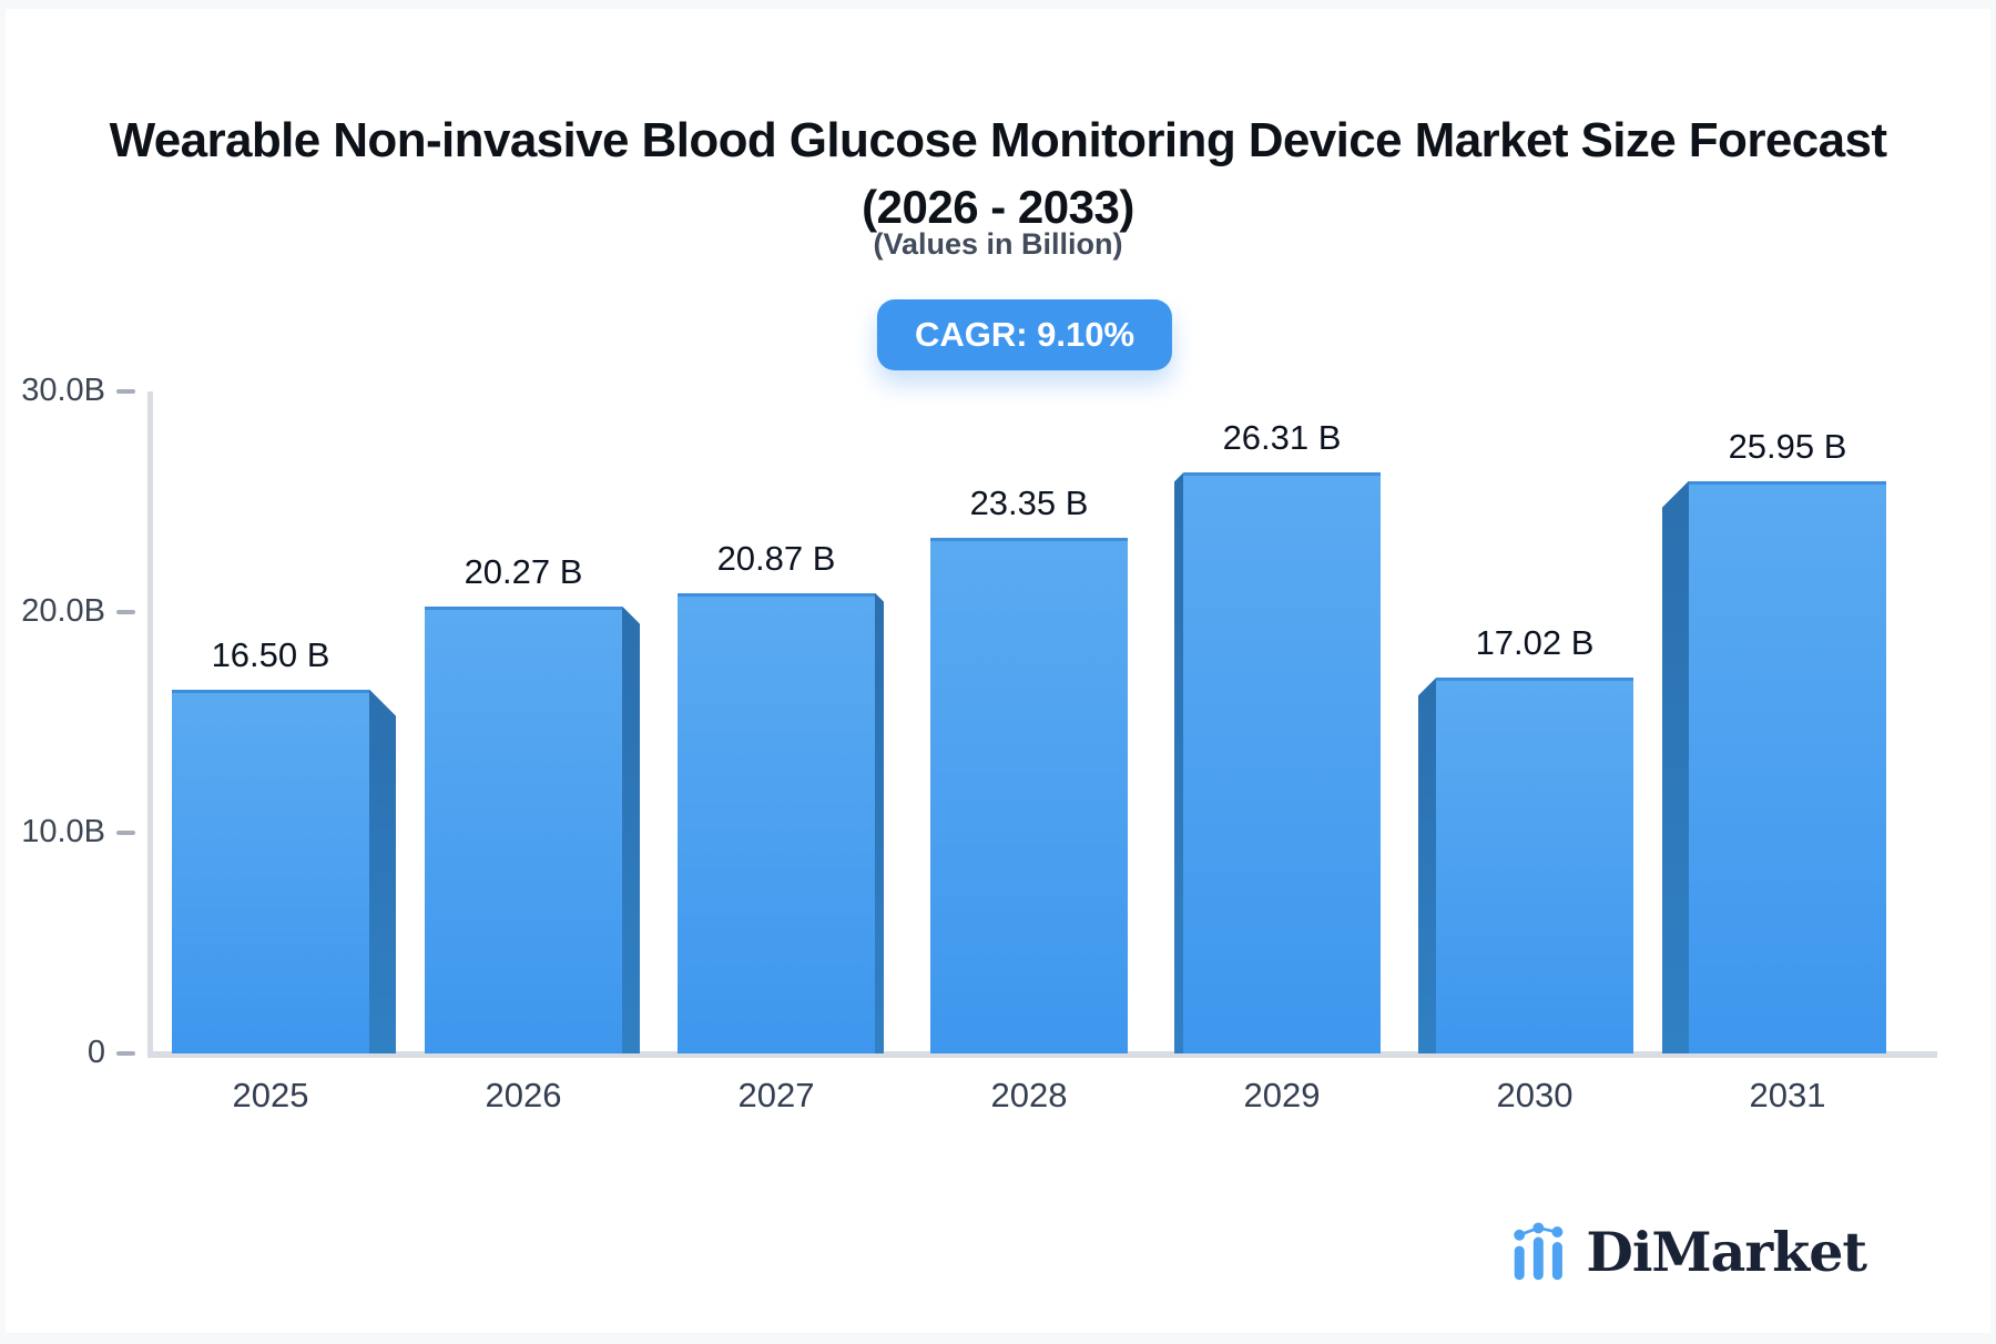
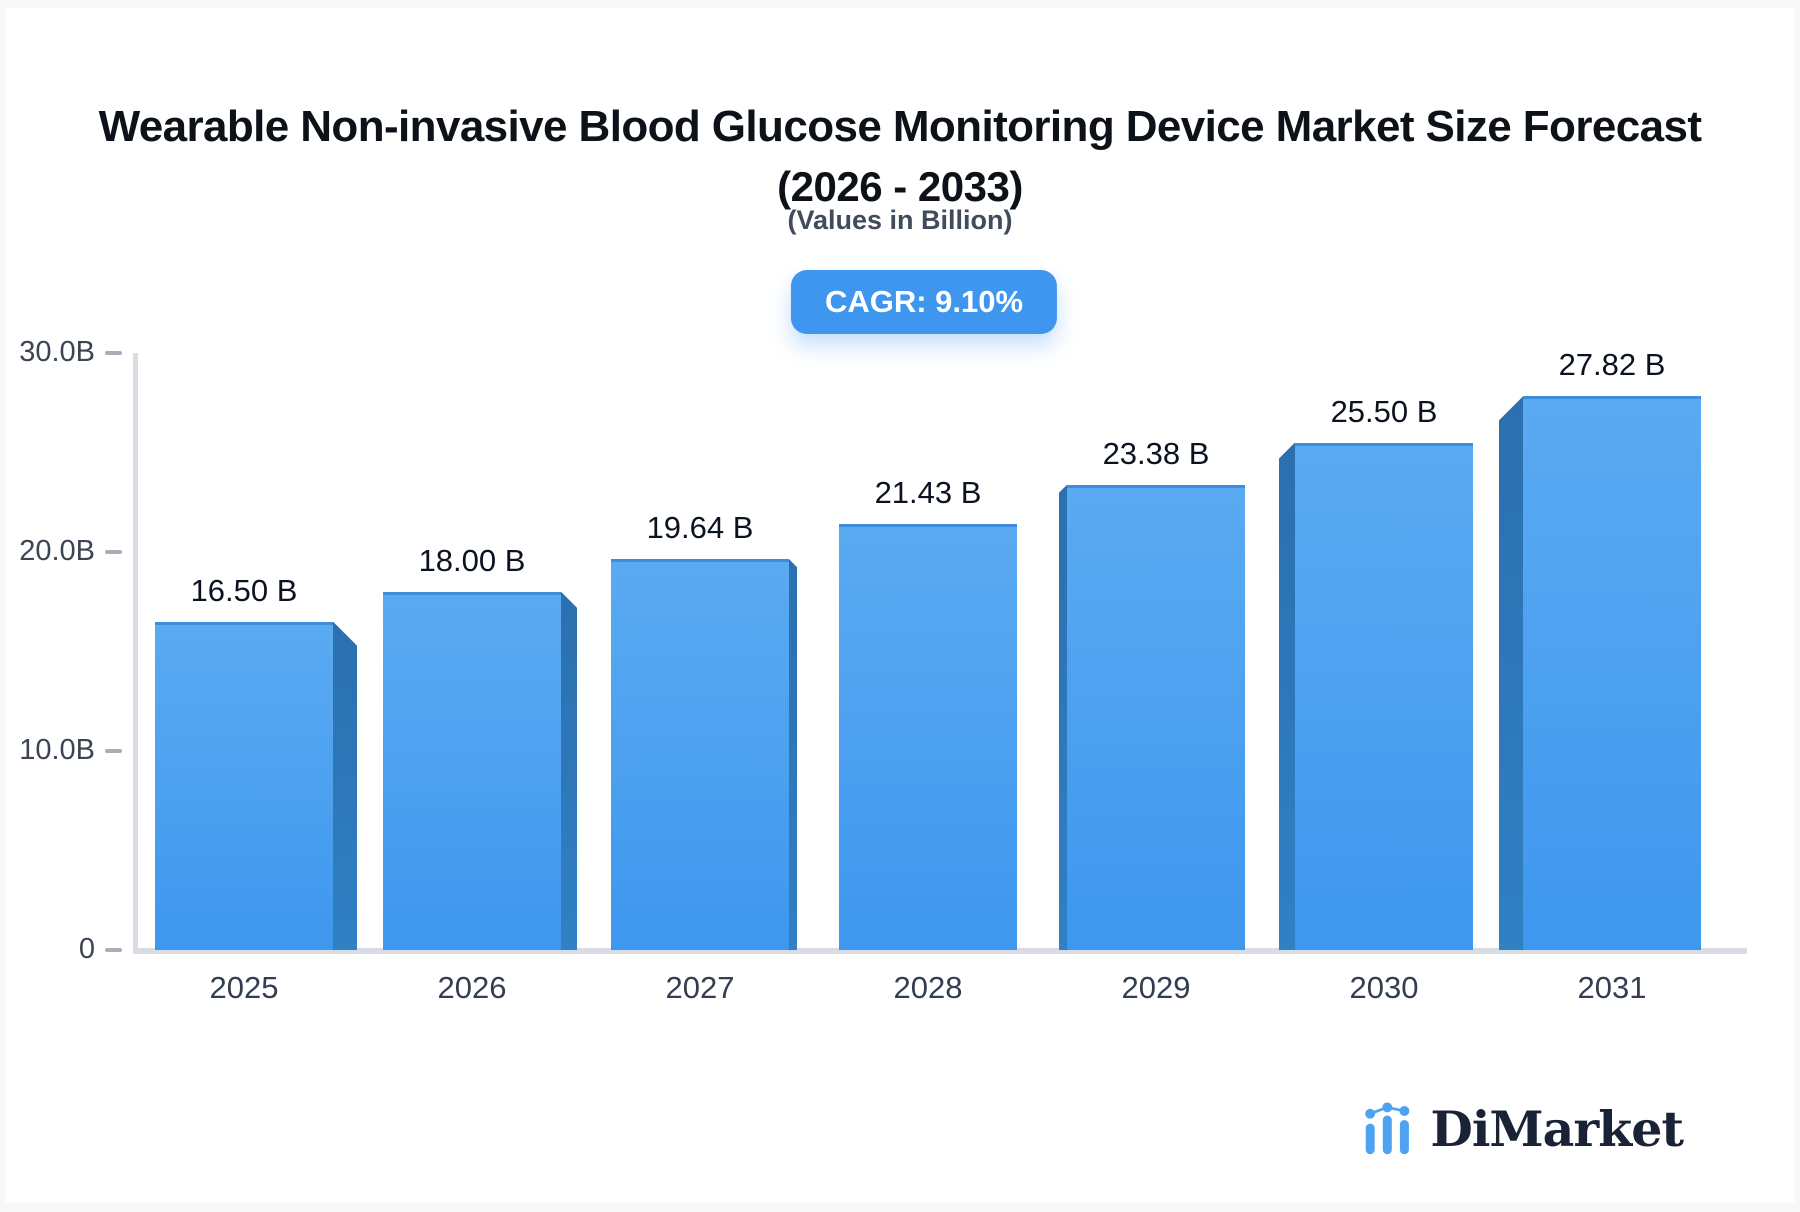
2026: 20.27 -> 18.00
2027: 20.87 -> 19.64
2028: 23.35 -> 21.43
2029: 26.31 -> 23.38
2030: 17.02 -> 25.50
2031: 25.95 -> 27.82
